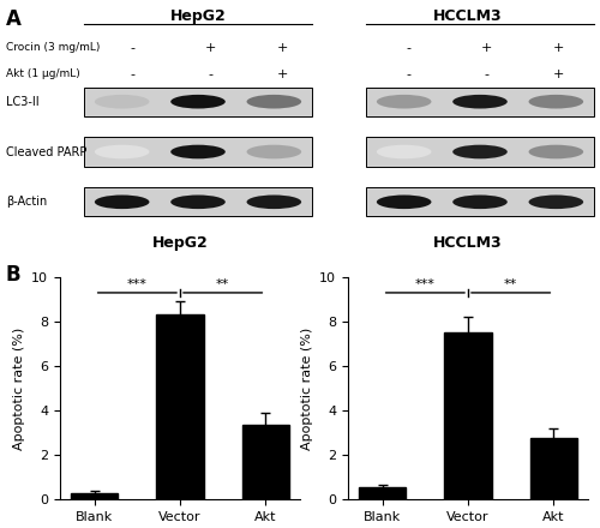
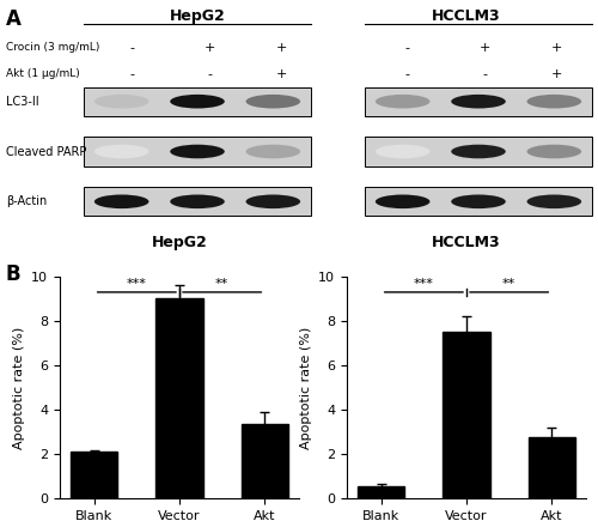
HepG2/Blank: 0.3 -> 2.1
HepG2/Vector: 8.3 -> 9.0
